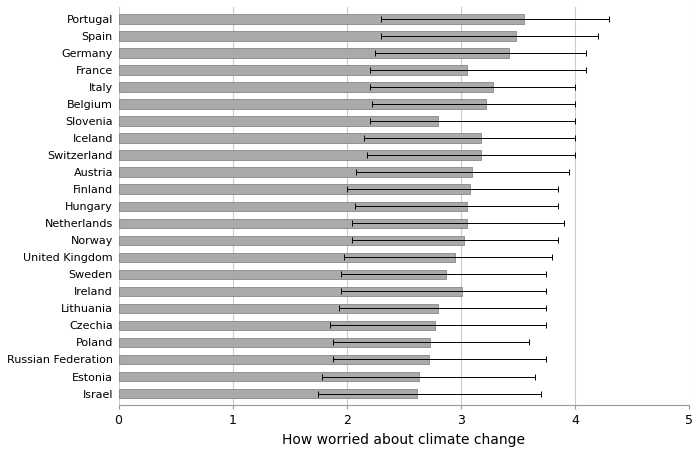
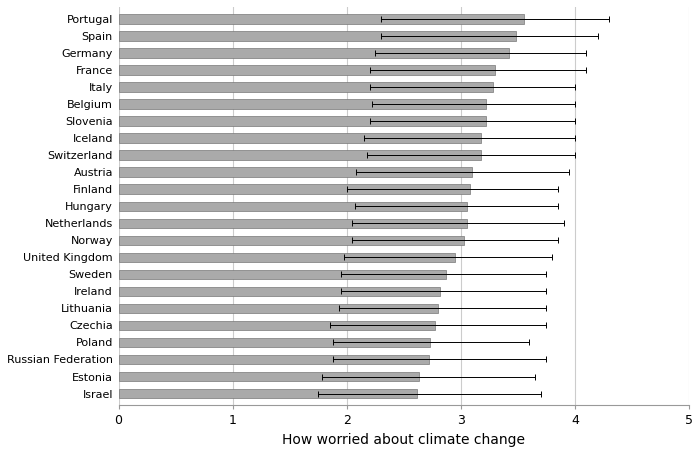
France: 3.05 -> 3.30
Slovenia: 2.80 -> 3.22
Ireland: 3.01 -> 2.82
